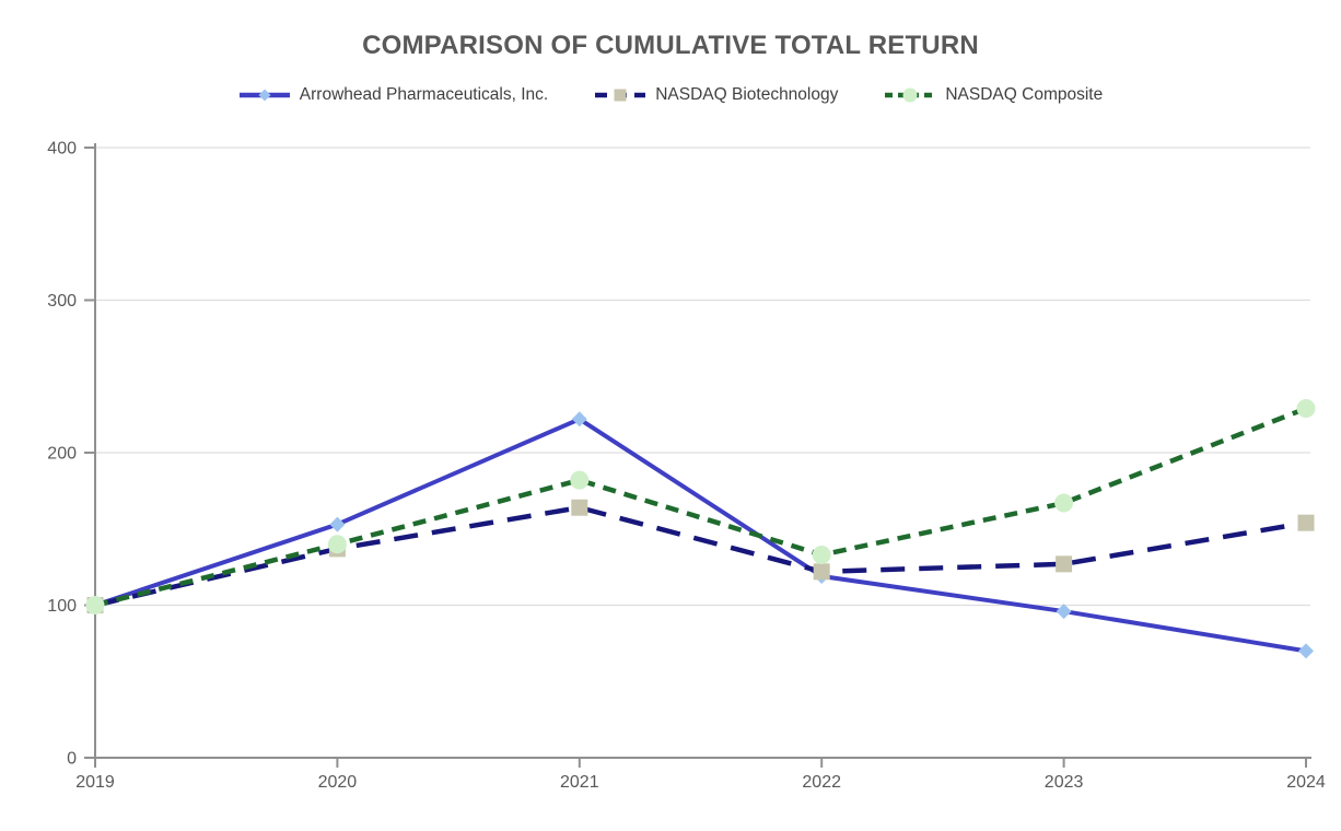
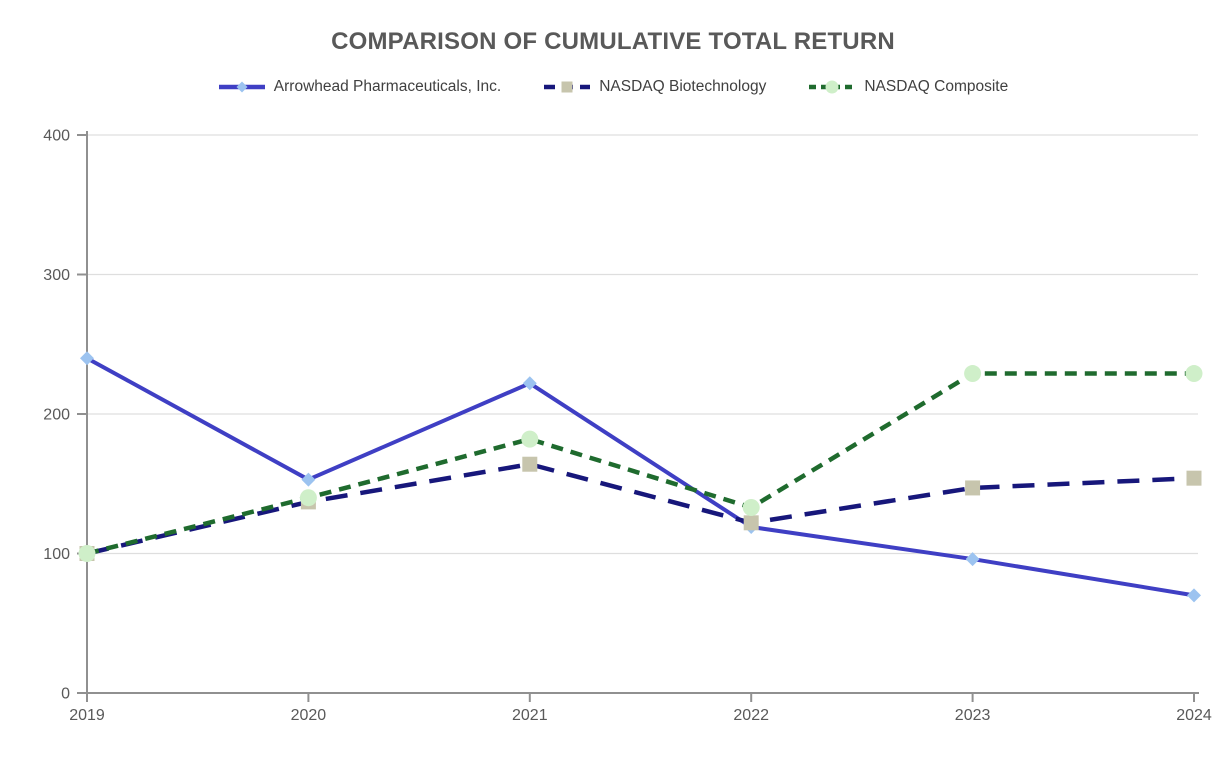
Arrowhead Pharmaceuticals, Inc./2019: 100 -> 240
NASDAQ Biotechnology/2023: 127 -> 147
NASDAQ Composite/2023: 167 -> 229
